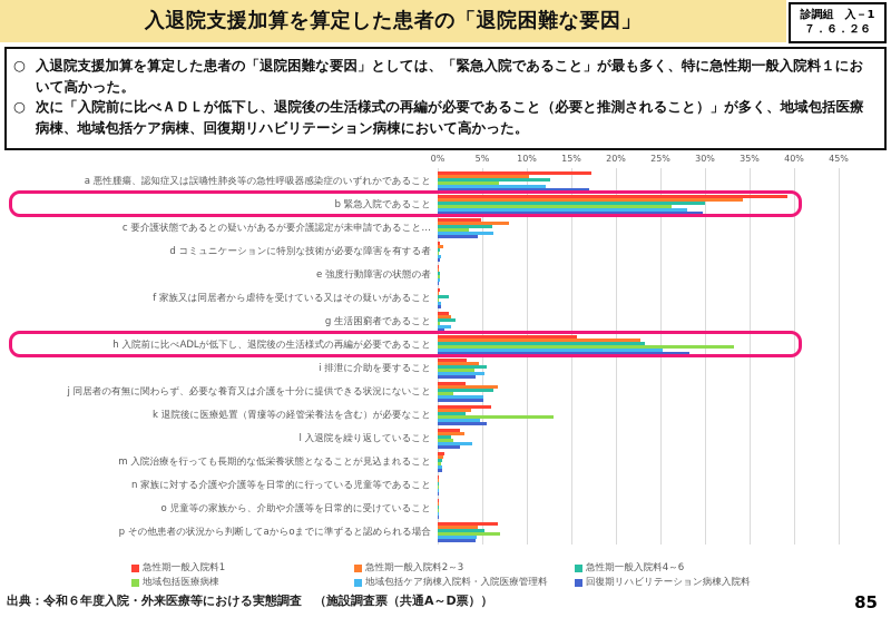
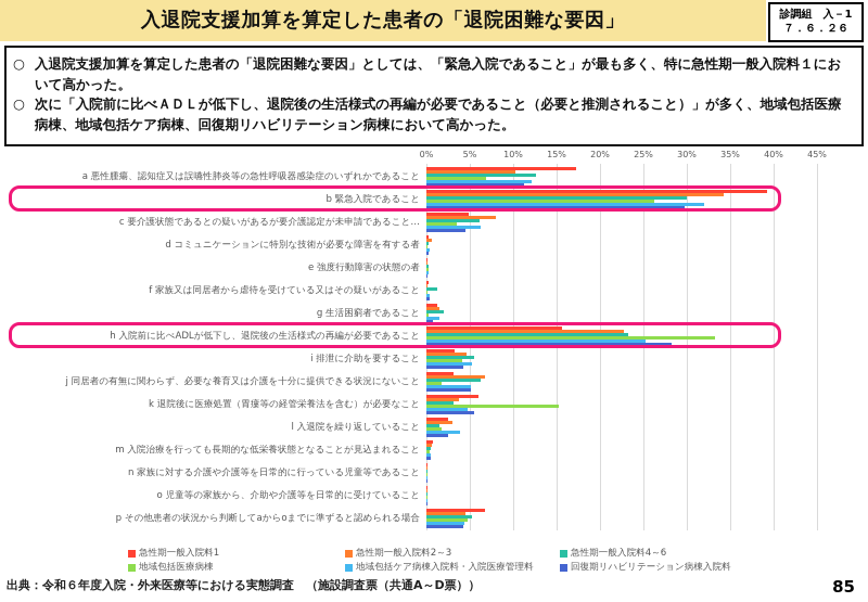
回復期リハビリテーション病棟入院料/a 悪性腫瘍、認知症又は誤嚥性肺炎等の急性呼吸器感染症のいずれかであること: 17% -> 11%
地域包括ケア病棟入院料・入院医療管理料/b 緊急入院であること: 28% -> 32%
地域包括医療病棟/k 退院後に医療処置（胃瘻等の経管栄養法を含む）が必要なこと: 13% -> 15%
地域包括医療病棟/p その他患者の状況から判断してaからoまでに準ずると認められる場合: 7% -> 5%
